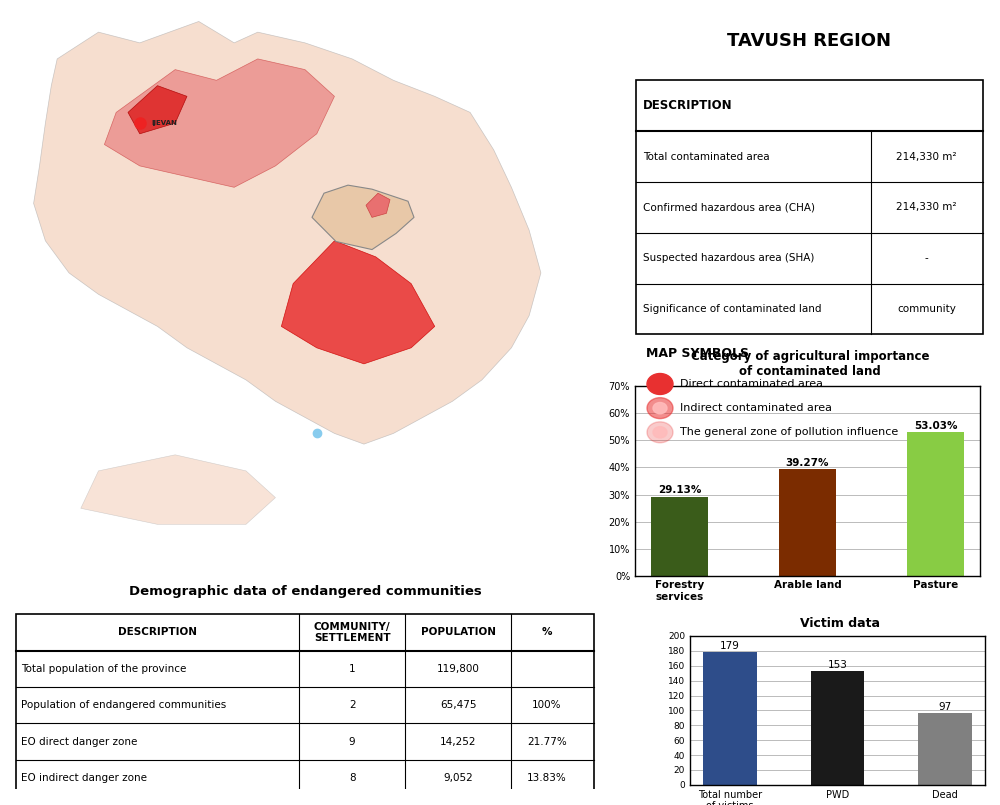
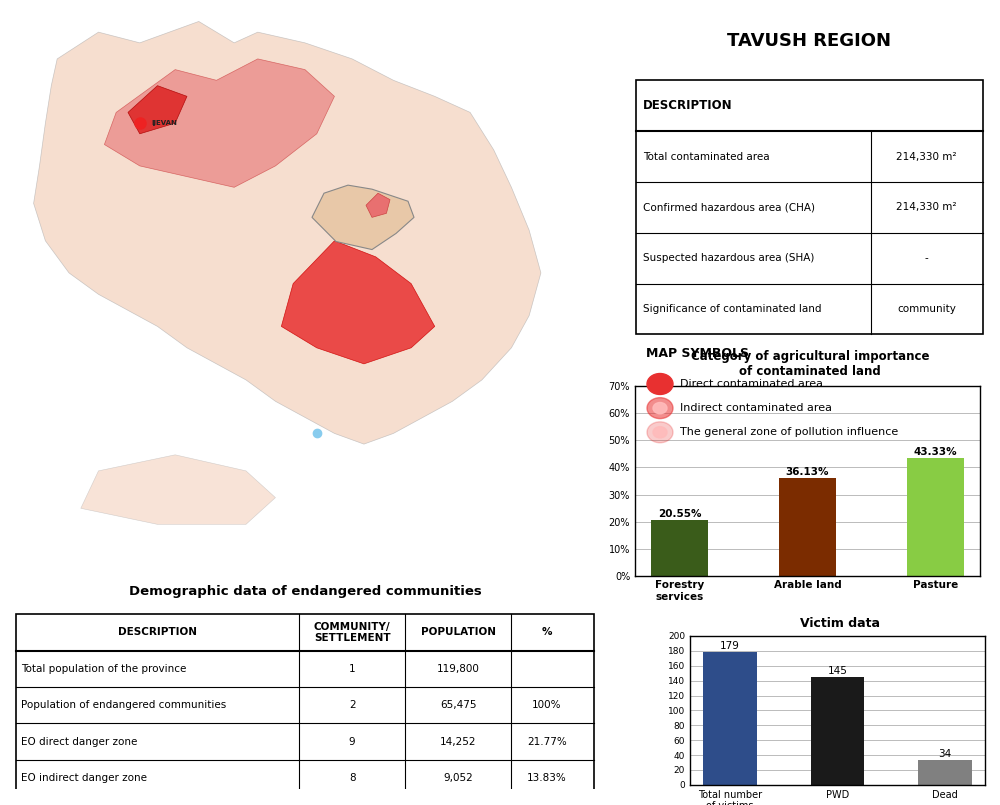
Forestry services: 29.13% -> 20.55%
Arable land: 39.27% -> 36.13%
Pasture: 53.03% -> 43.33%
PWD: 153 -> 145
Dead: 97 -> 34
